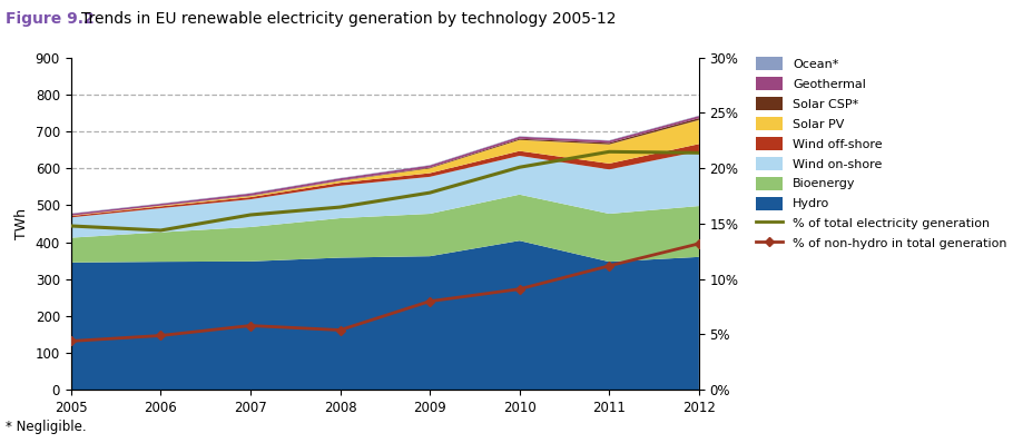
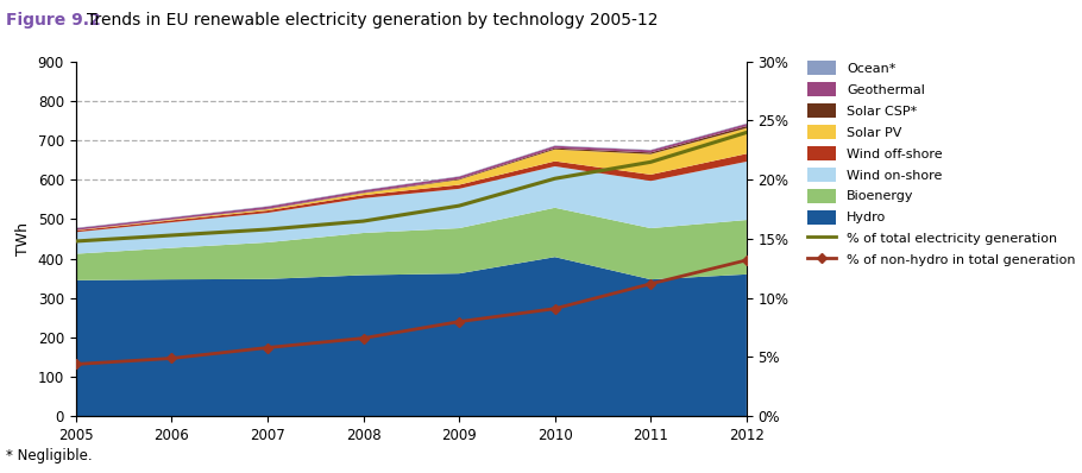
% of total electricity generation/2006: 14.4% -> 15.3%
% of non-hydro in total generation/2008: 5.4% -> 6.6%
% of total electricity generation/2012: 21.4% -> 24.0%
